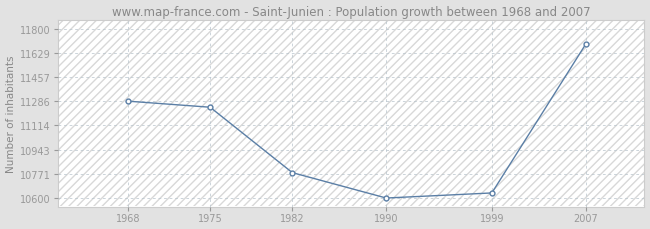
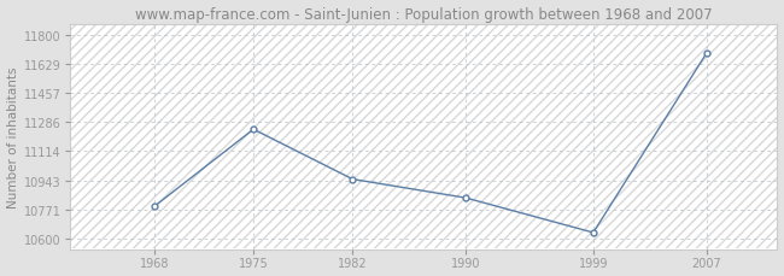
1968: 11290 -> 10790
1982: 10780 -> 10950
1990: 10600 -> 10840
